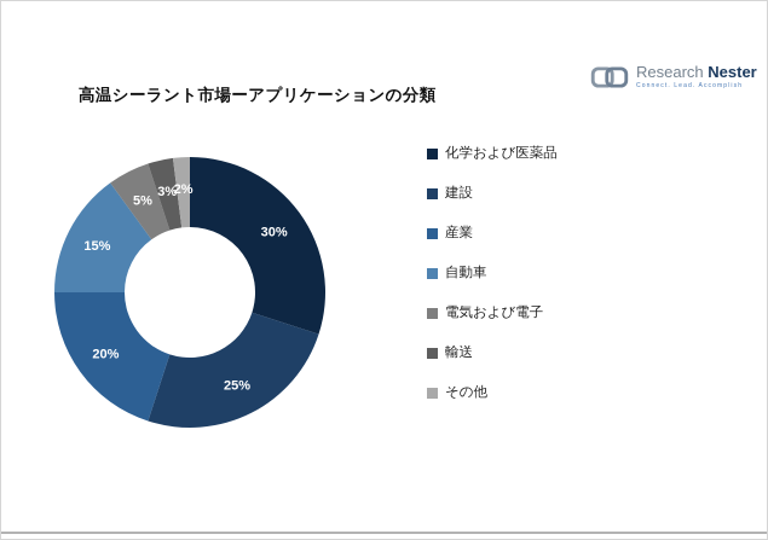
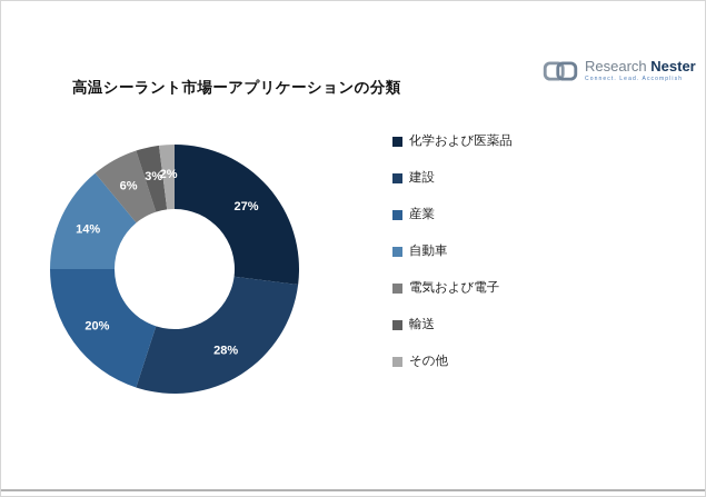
化学および医薬品: 30% -> 27%
建設: 25% -> 28%
自動車: 15% -> 14%
電気および電子: 5% -> 6%
